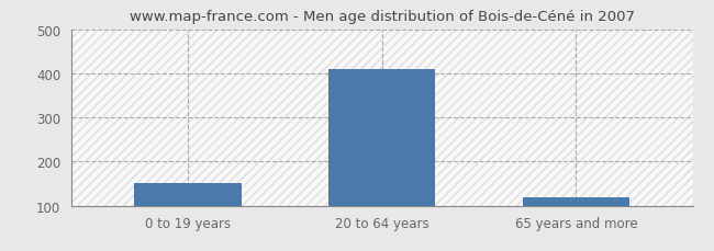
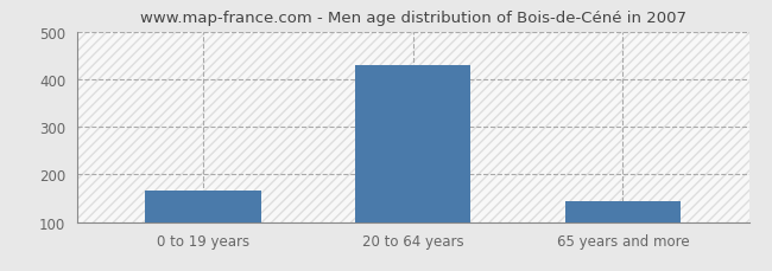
0 to 19 years: 150 -> 165
20 to 64 years: 410 -> 430
65 years and more: 120 -> 143
